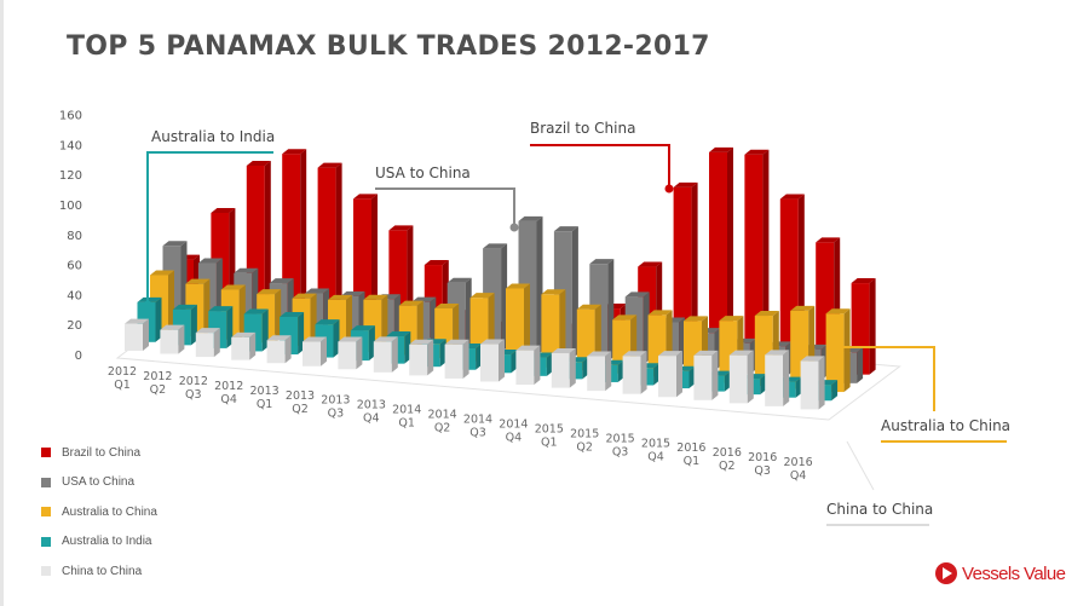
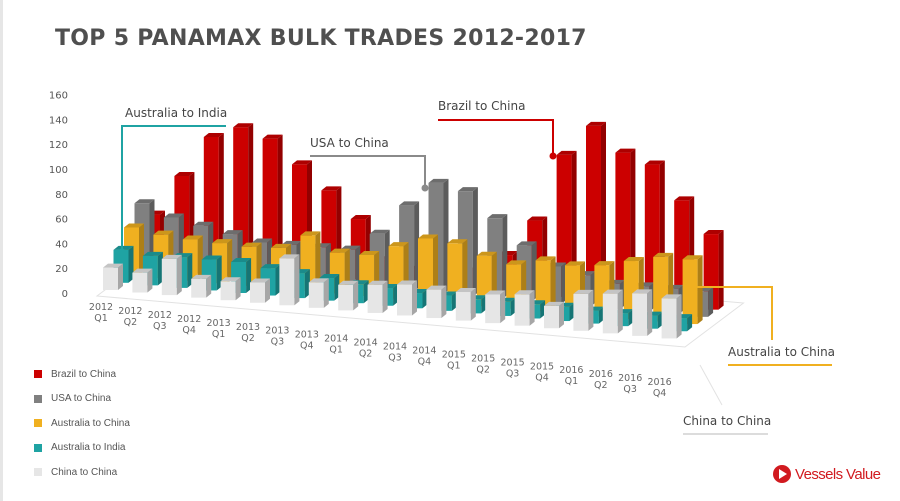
China to China/2012 Q3: 16 -> 29
Australia to China/2013 Q3: 35 -> 45
China to China/2013 Q3: 18 -> 37
China to China/2015 Q4: 26 -> 17
Brazil to China/2016 Q1: 140 -> 120
